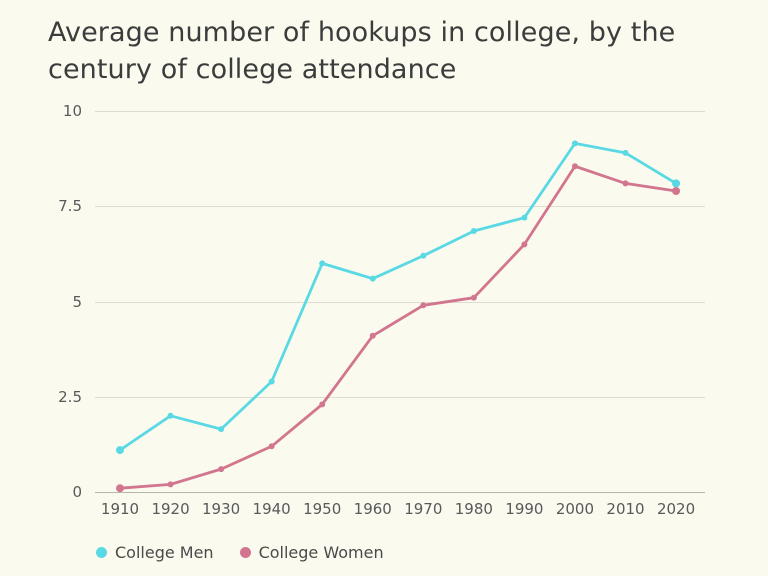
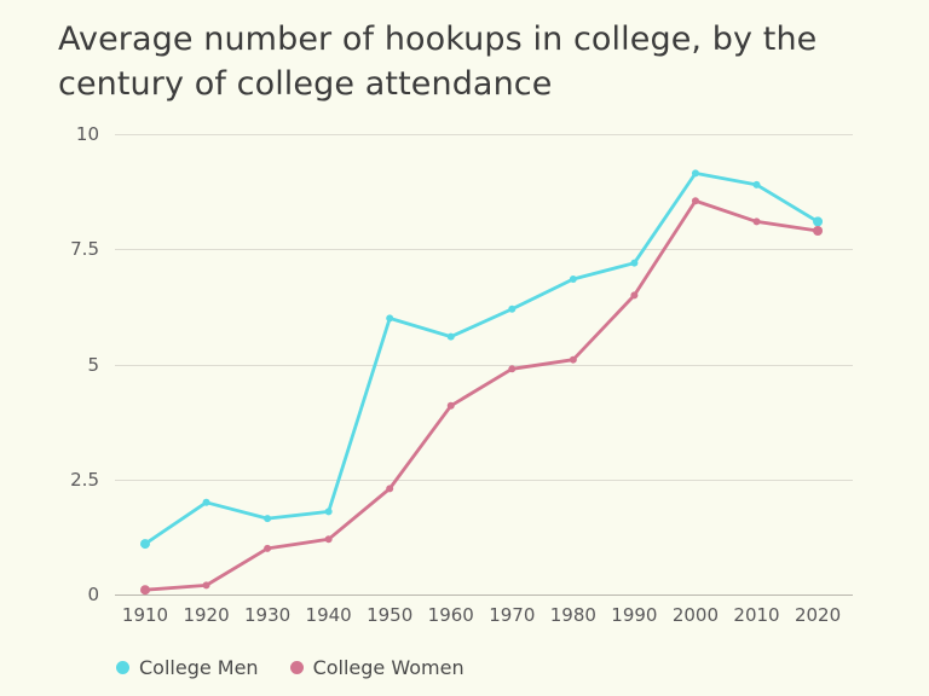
College Women/1930: 0.6 -> 1.0
College Men/1940: 2.9 -> 1.8
